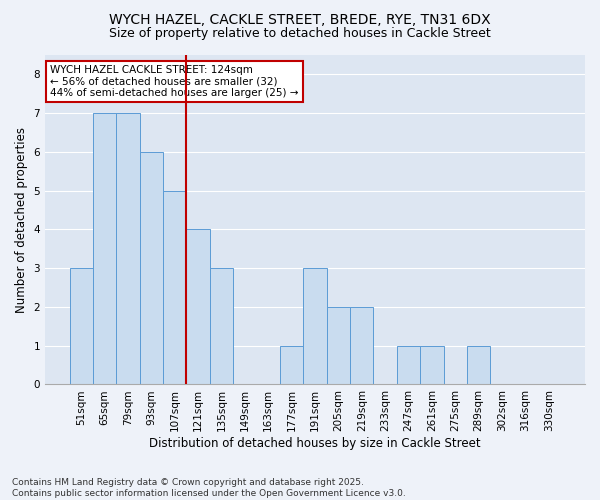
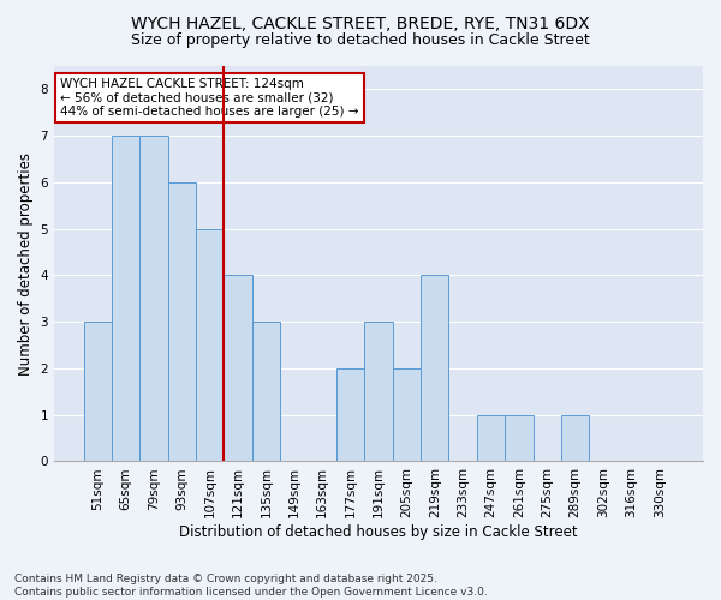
177sqm: 1 -> 2
219sqm: 2 -> 4
